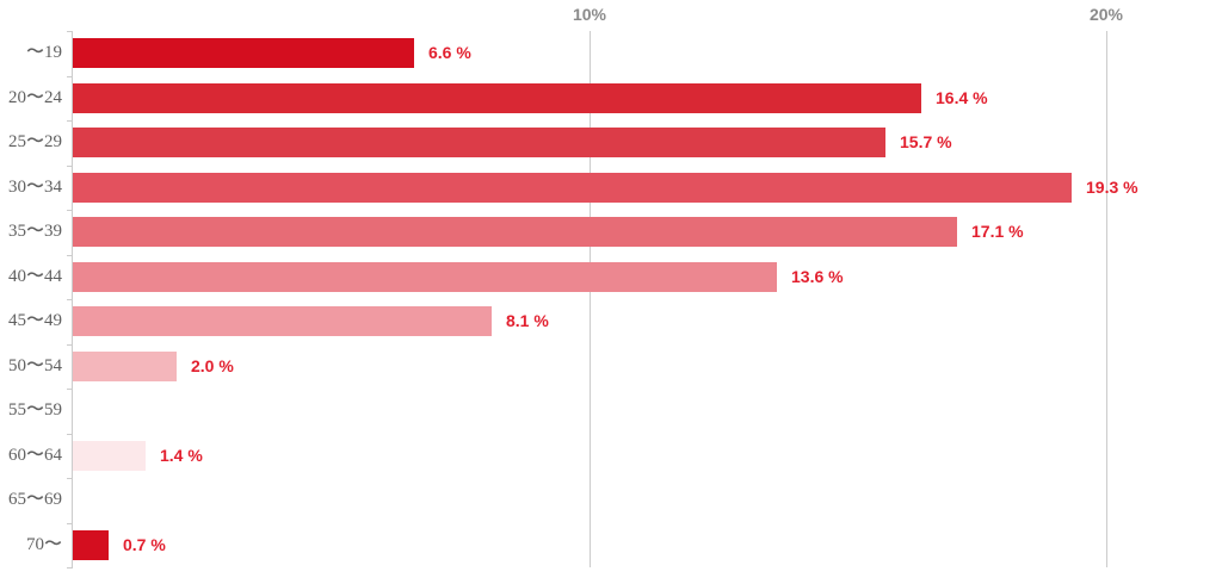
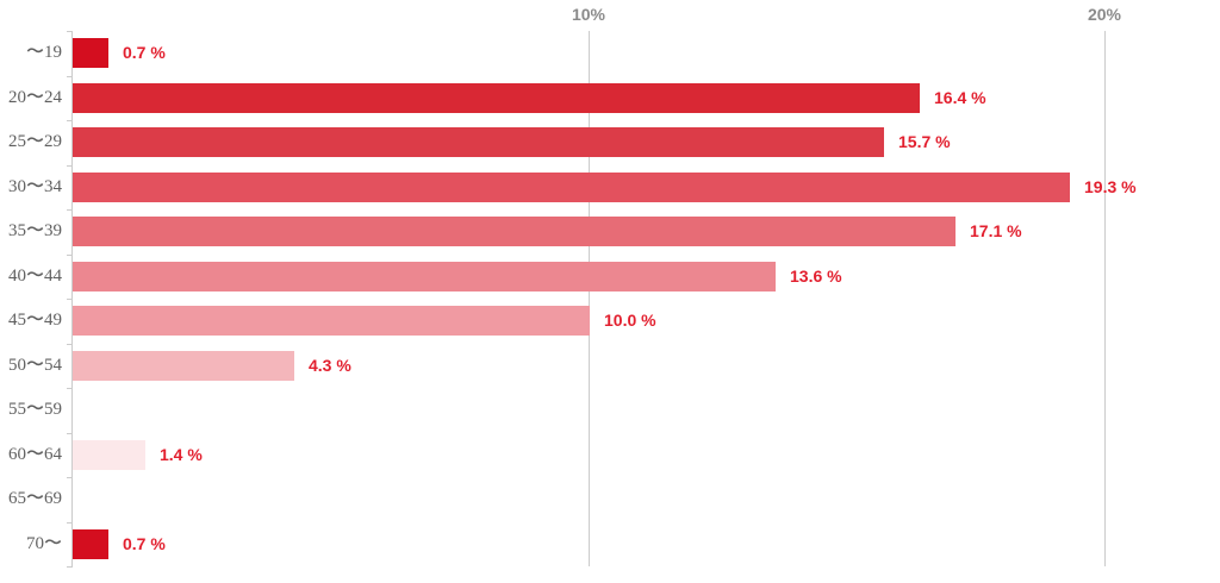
〜19: 6.6 -> 0.7
45〜49: 8.1 -> 10.0
50〜54: 2.0 -> 4.3
